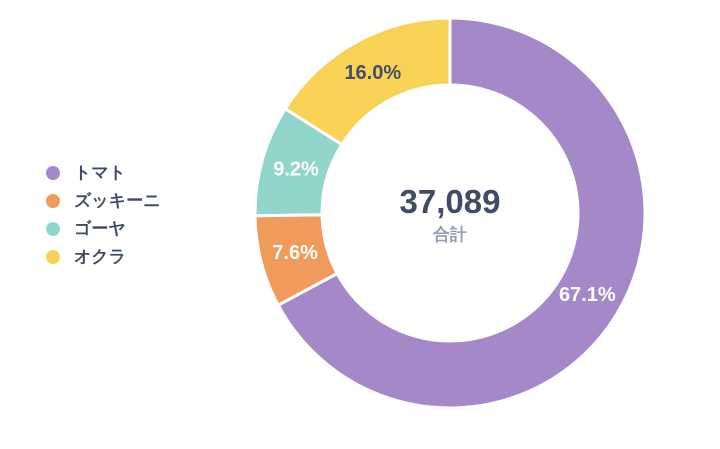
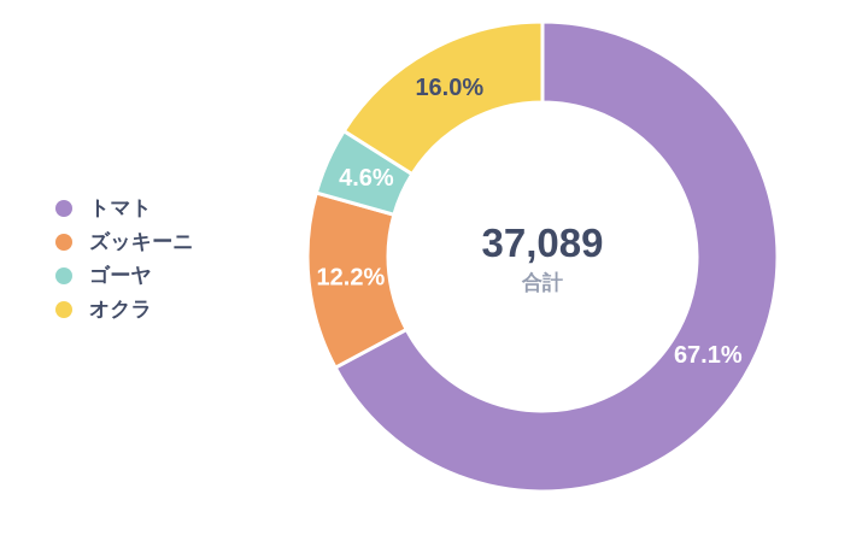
ズッキーニ: 7.6% -> 12.2%
ゴーヤ: 9.2% -> 4.6%
